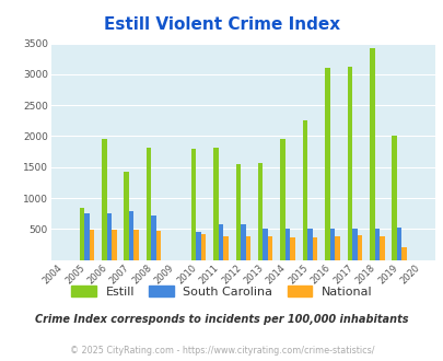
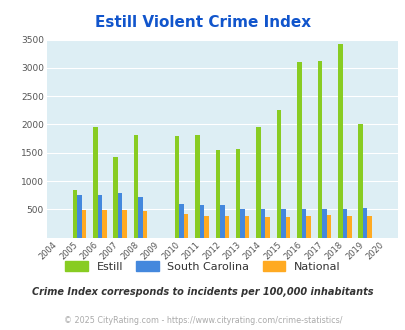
South Carolina/2010: 460 -> 600
National/2019: 200 -> 380
